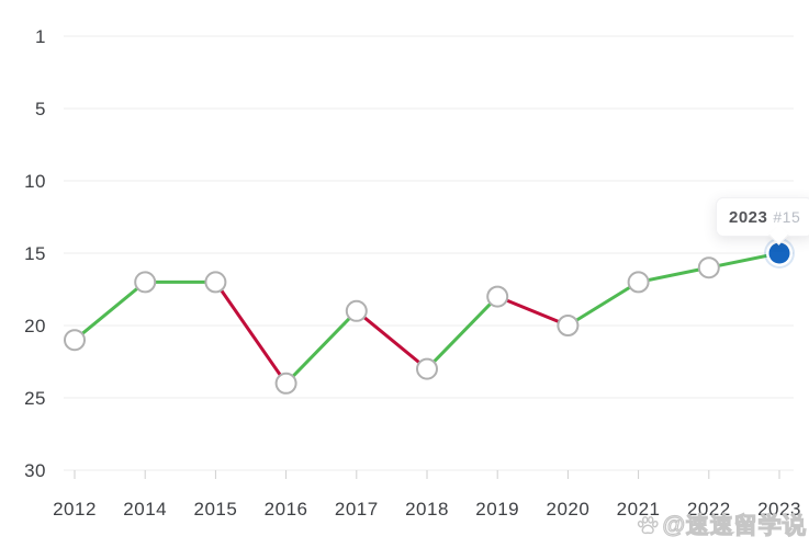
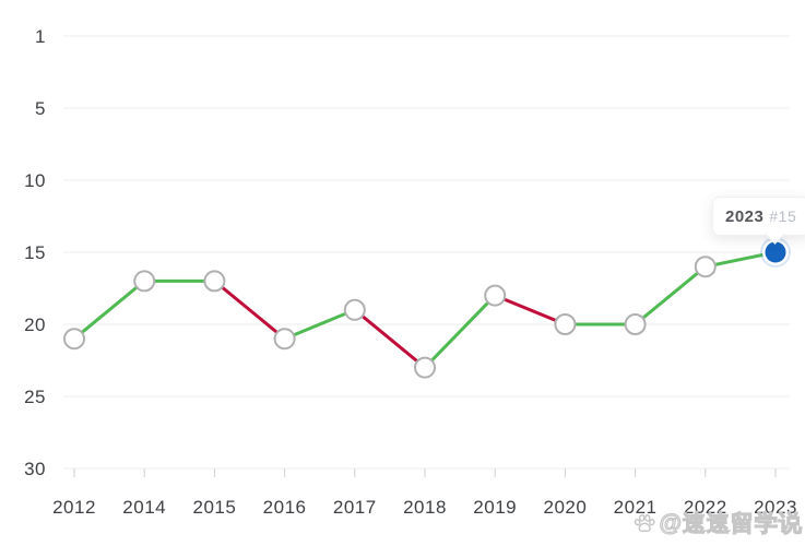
2016: 24 -> 21
2021: 17 -> 20
